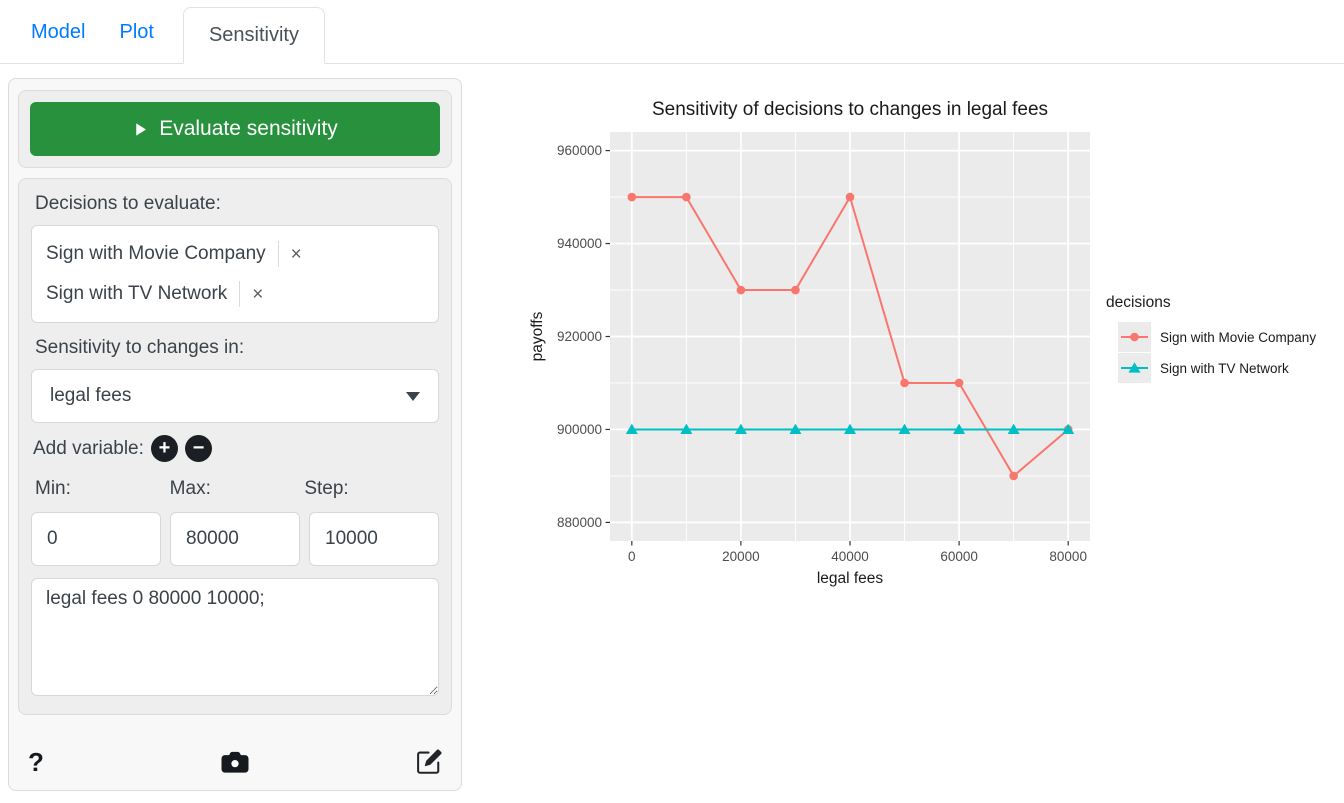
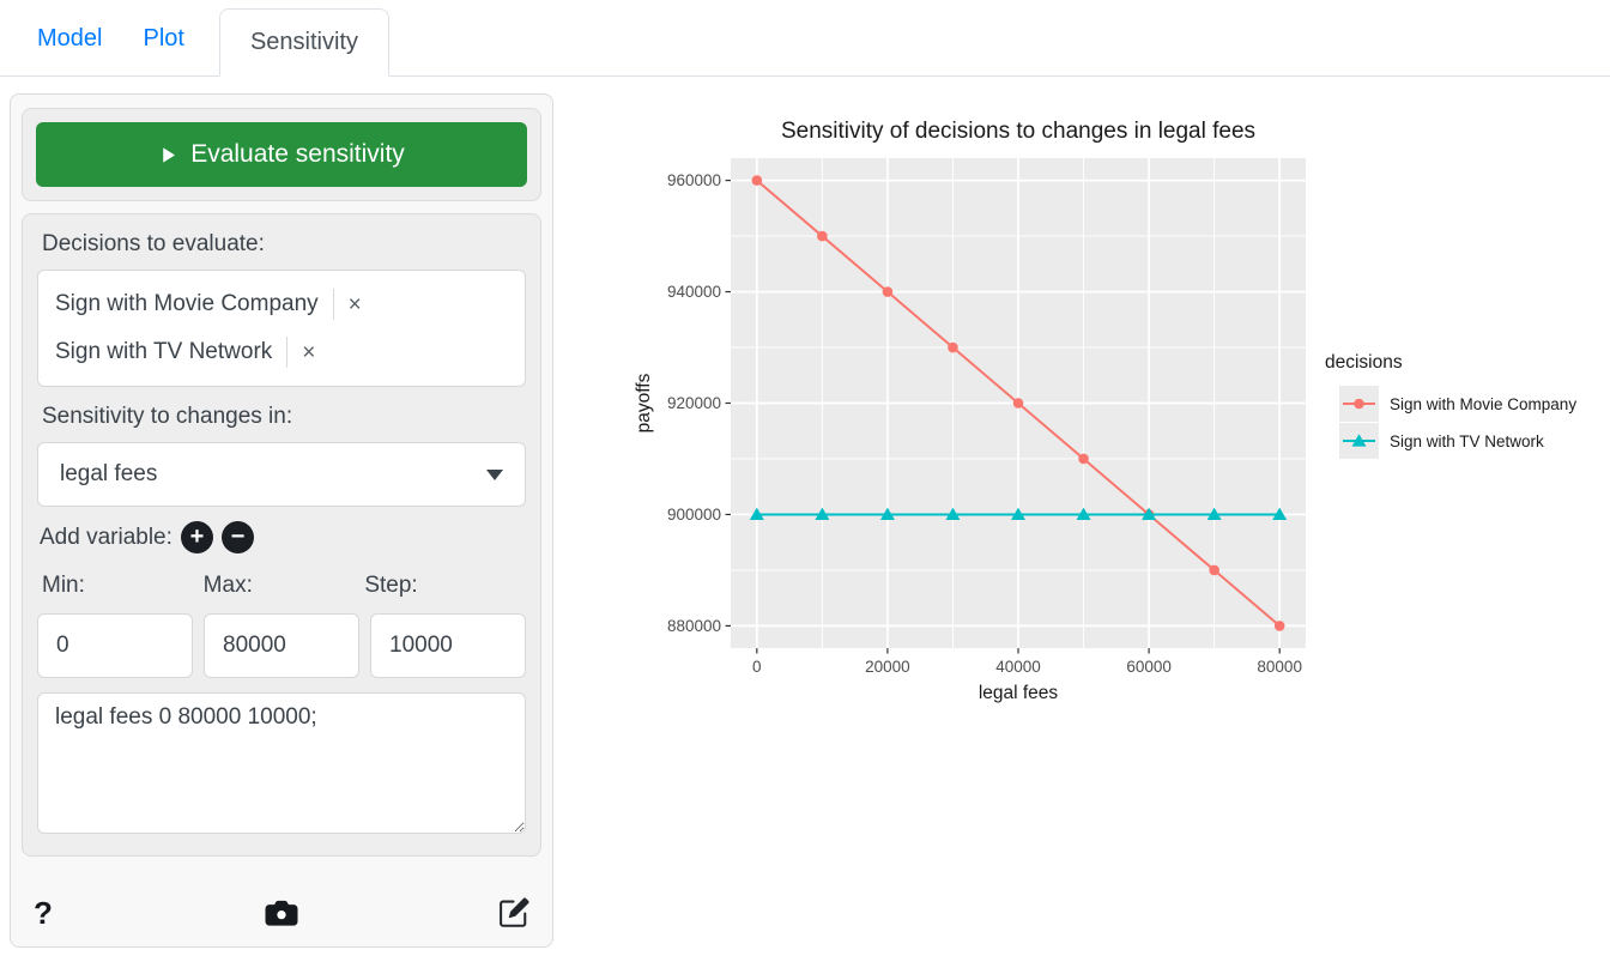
Sign with Movie Company/0: 950000 -> 960000
Sign with Movie Company/20000: 930000 -> 940000
Sign with Movie Company/40000: 950000 -> 920000
Sign with Movie Company/60000: 910000 -> 900000
Sign with Movie Company/80000: 900000 -> 880000
